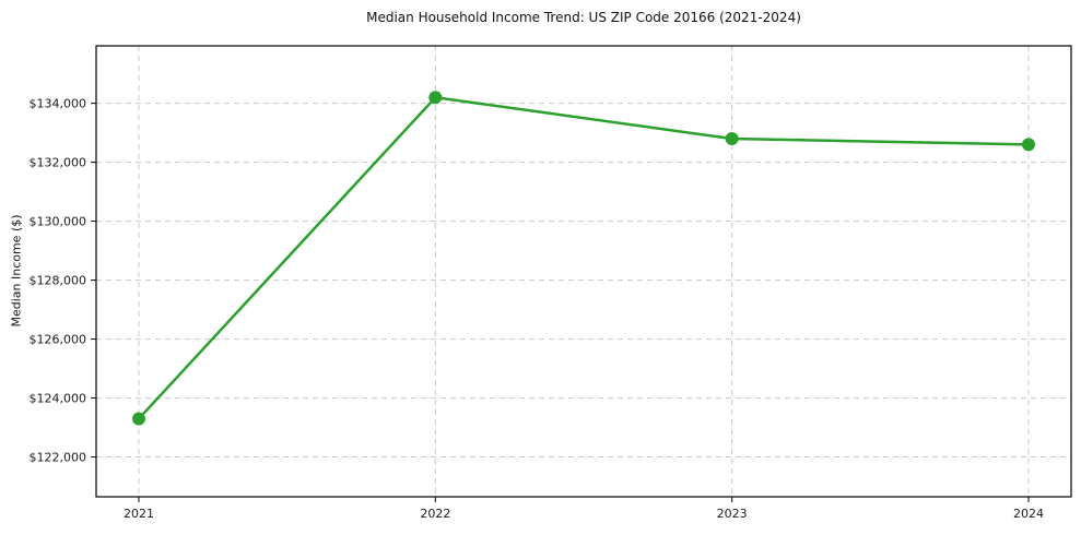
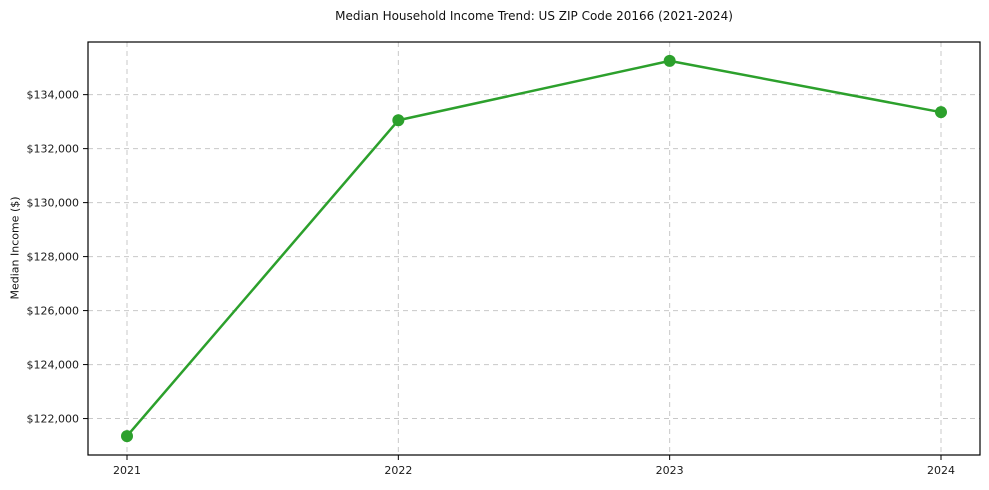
2021: $123300 -> $121400
2022: $134200 -> $133000
2023: $132800 -> $135200
2024: $132600 -> $133400
